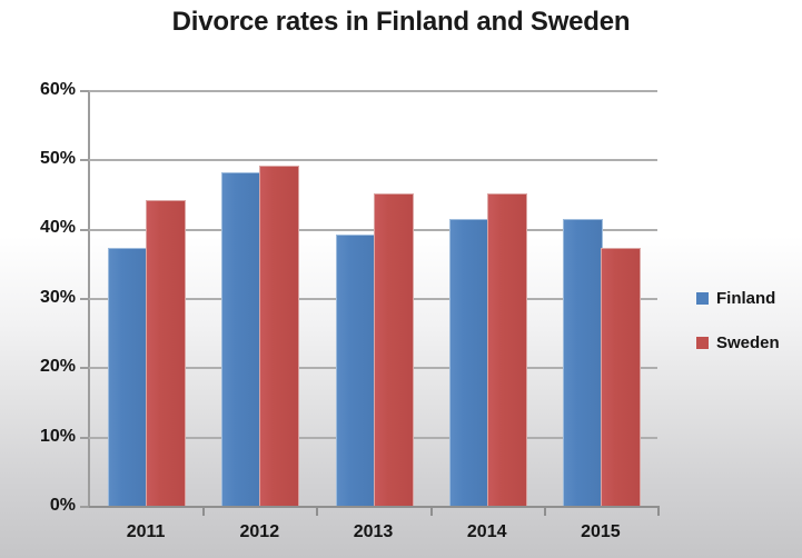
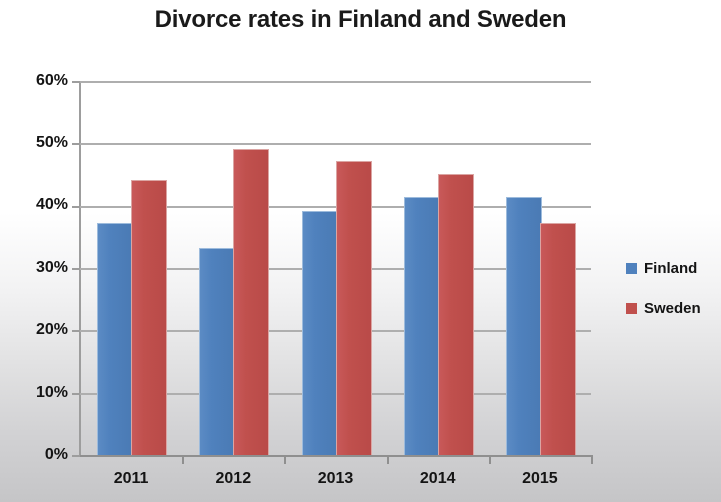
Finland/2012: 48% -> 33%
Sweden/2013: 45% -> 47%
